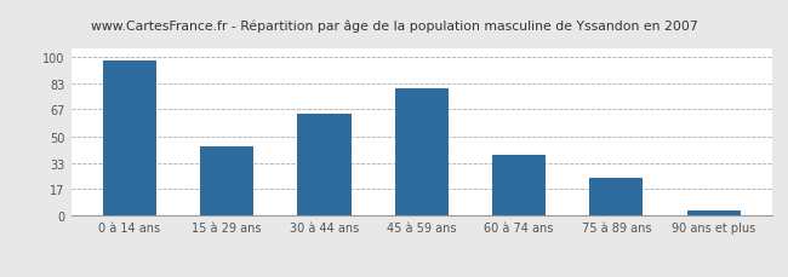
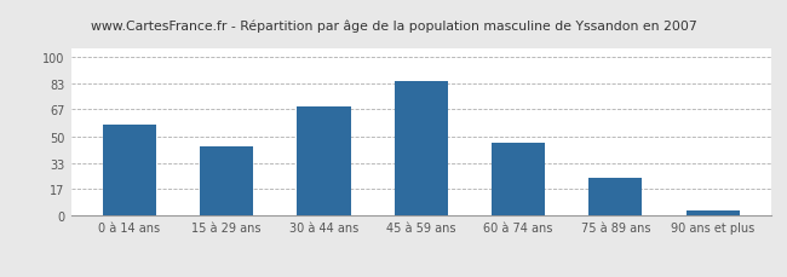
0 à 14 ans: 98 -> 57
30 à 44 ans: 64 -> 69
45 à 59 ans: 80 -> 85
60 à 74 ans: 38 -> 46
